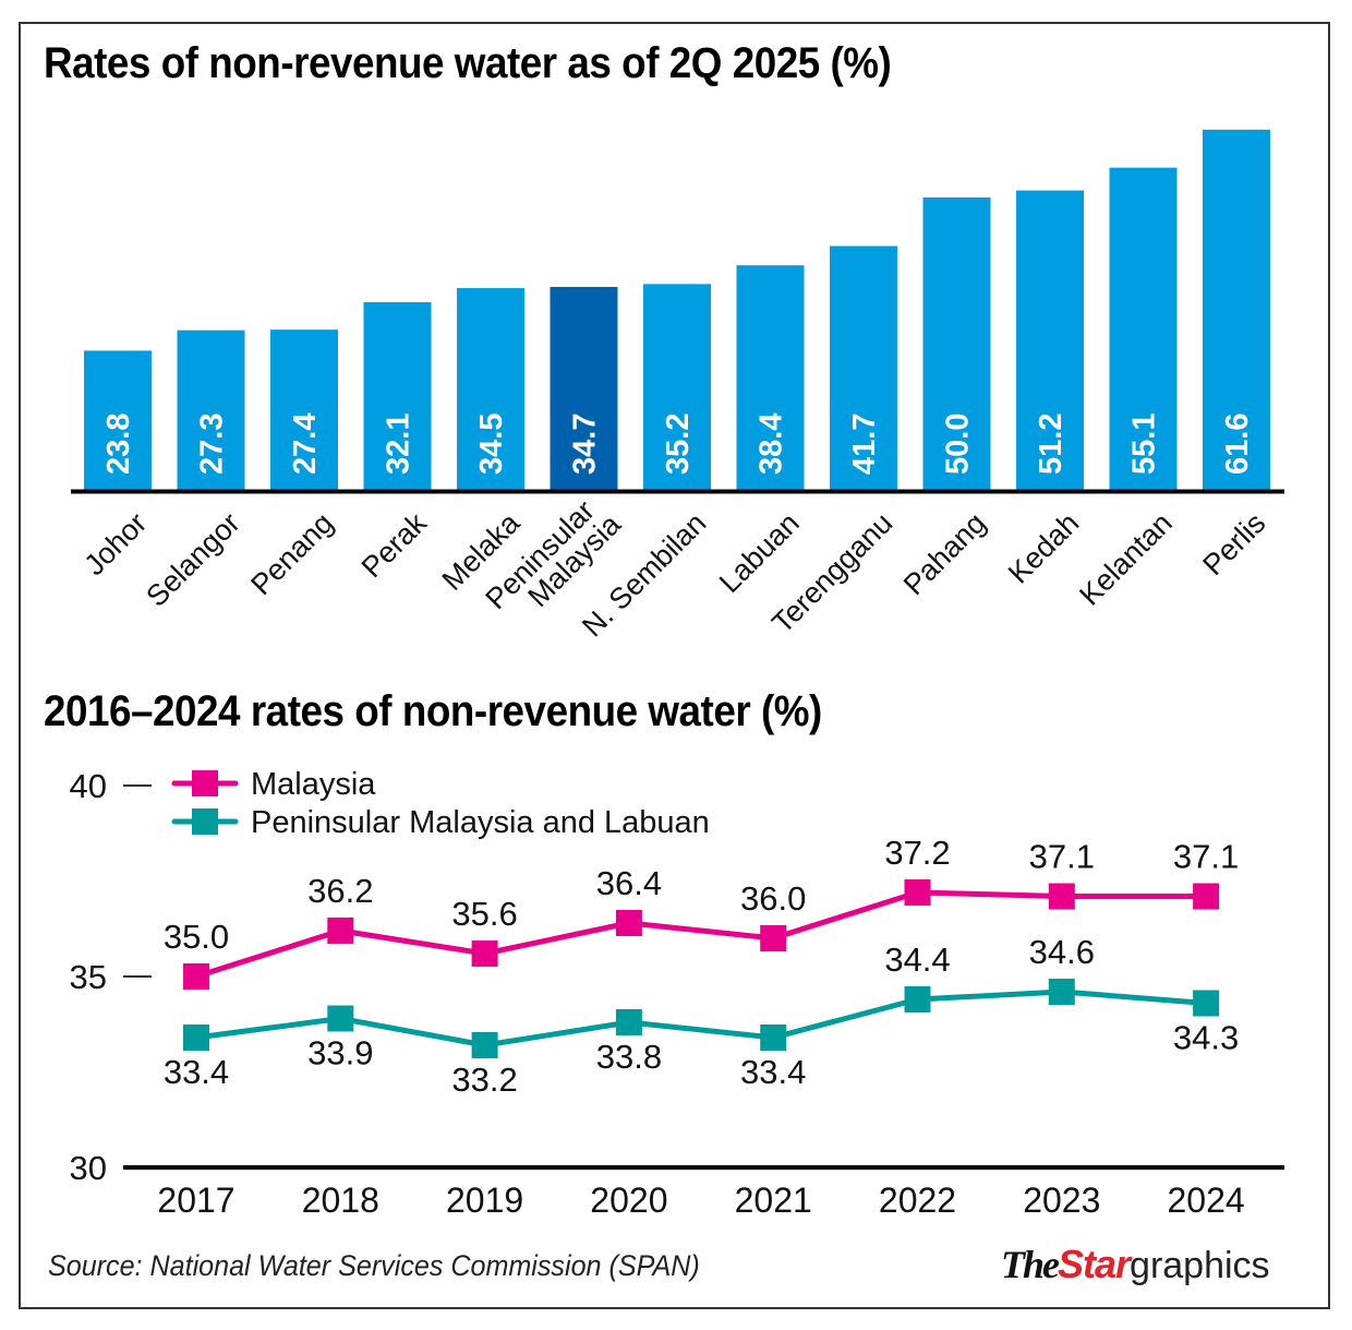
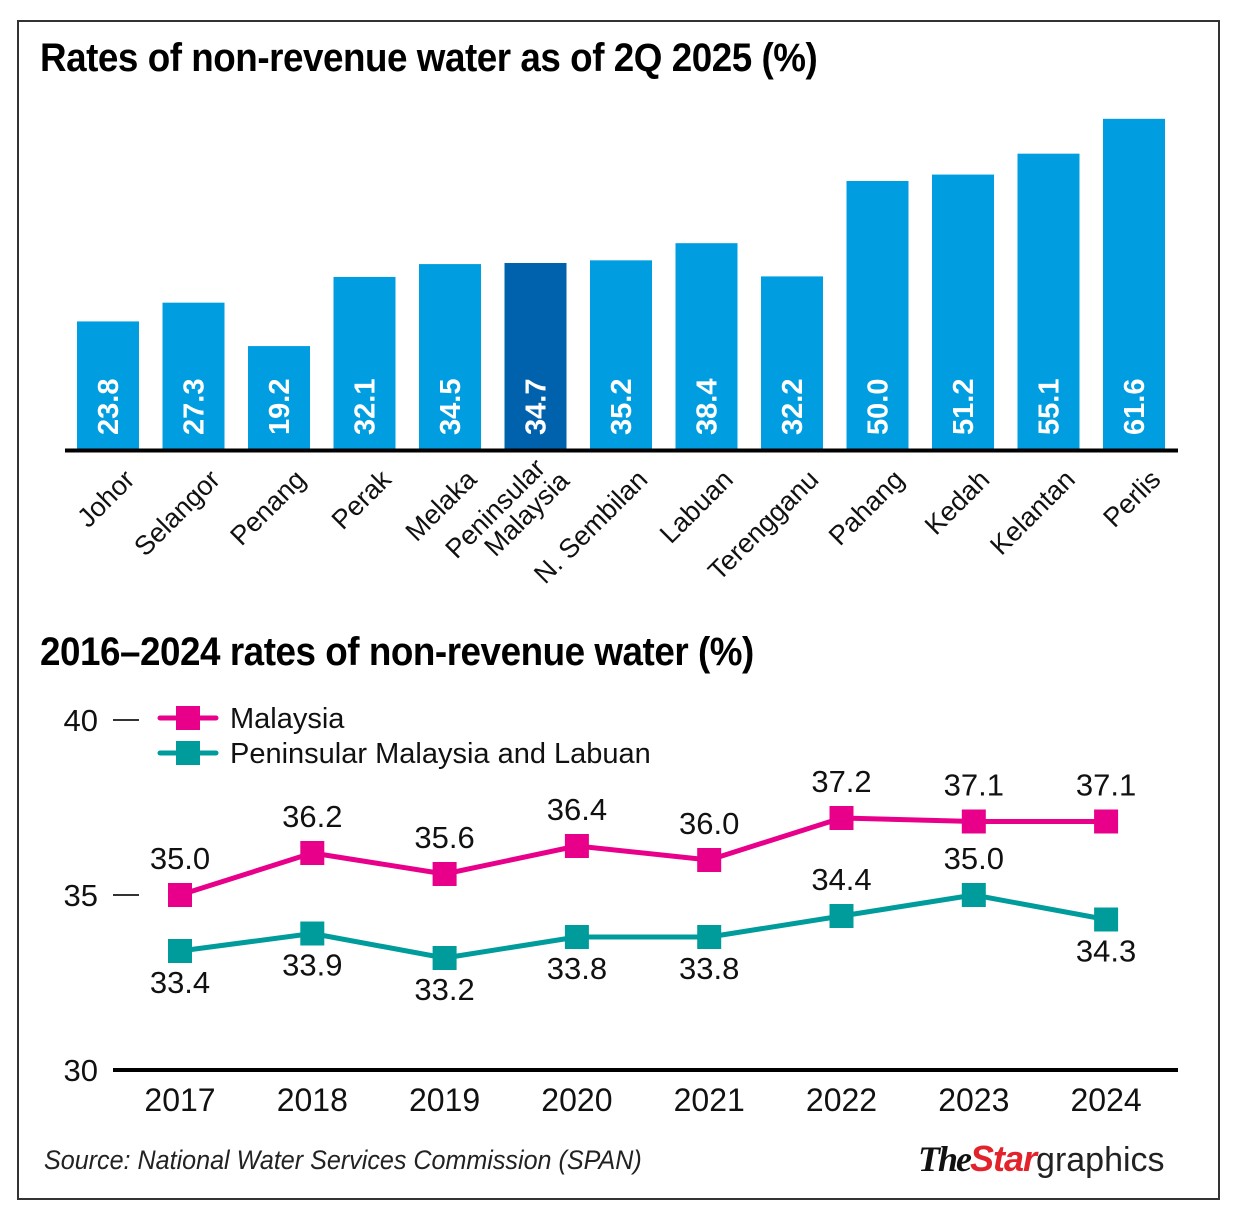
Rates of non-revenue water as of 2Q 2025 (%)/Penang: 27.4 -> 19.2
Rates of non-revenue water as of 2Q 2025 (%)/Terengganu: 41.7 -> 32.2
2016–2024 rates of non-revenue water (%)/Peninsular Malaysia and Labuan/2021: 33.4 -> 33.8
2016–2024 rates of non-revenue water (%)/Peninsular Malaysia and Labuan/2023: 34.6 -> 35.0
